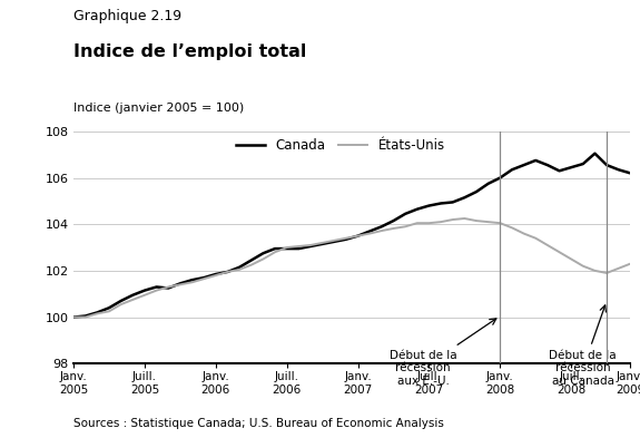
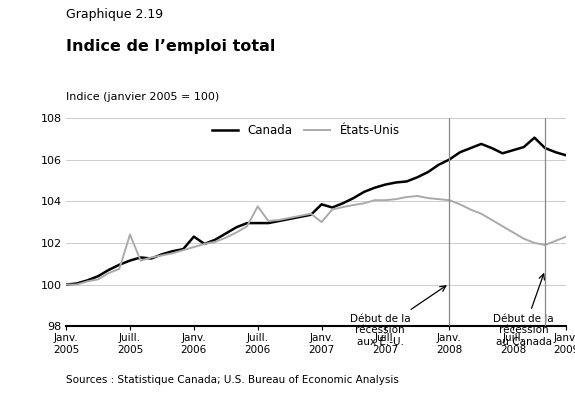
États-Unis/Juill. 2005: 100.95 -> 102.40
Canada/Janv. 2006: 101.85 -> 102.30
États-Unis/Juill. 2006: 103.00 -> 103.75
Canada/Janv. 2007: 103.50 -> 103.85
États-Unis/Janv. 2007: 103.50 -> 103.00
